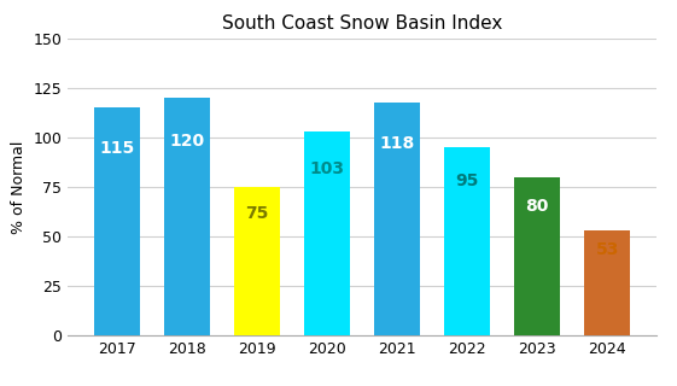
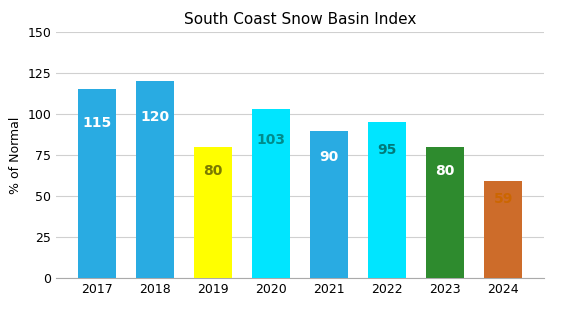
2019: 75 -> 80
2021: 118 -> 90
2024: 53 -> 59
